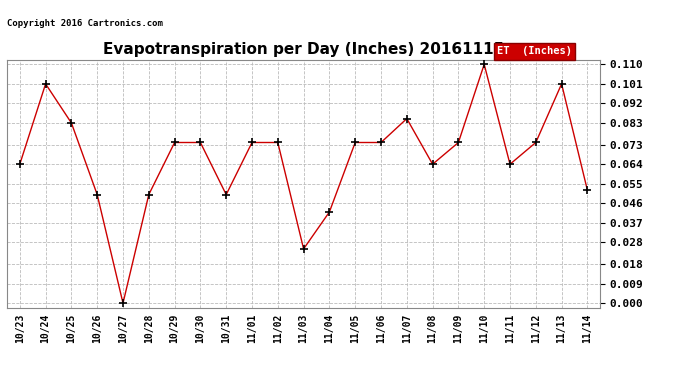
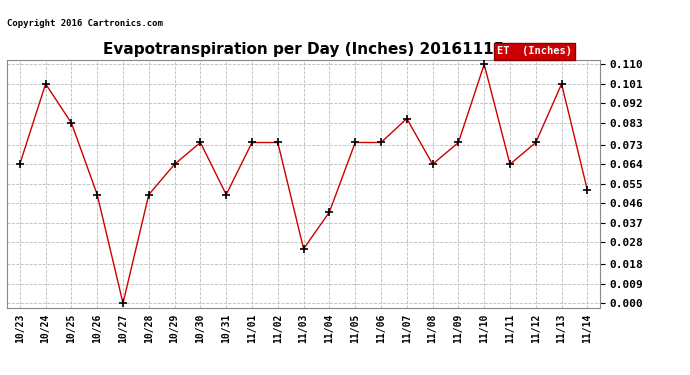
10/29: 0.074 -> 0.064
